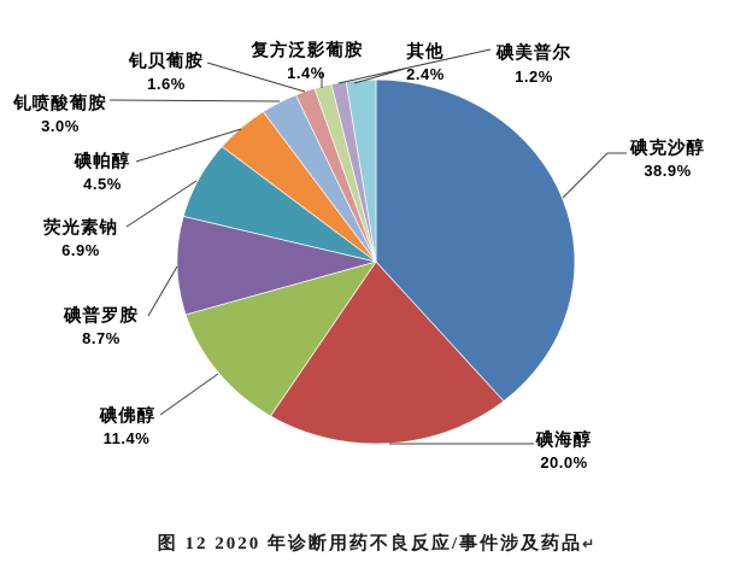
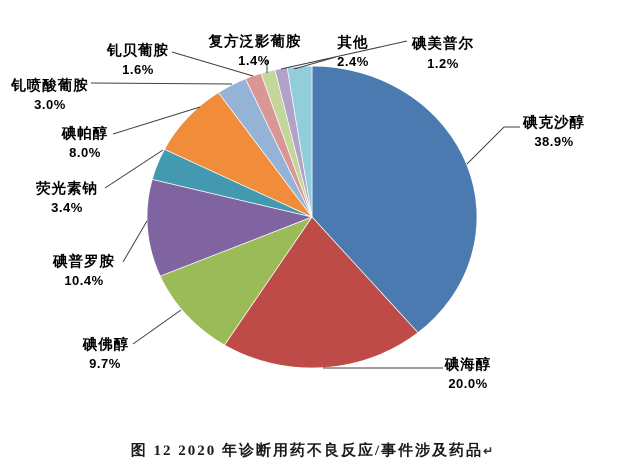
碘佛醇: 11.4% -> 9.7%
碘普罗胺: 8.7% -> 10.4%
荧光素钠: 6.9% -> 3.4%
碘帕醇: 4.5% -> 8.0%
